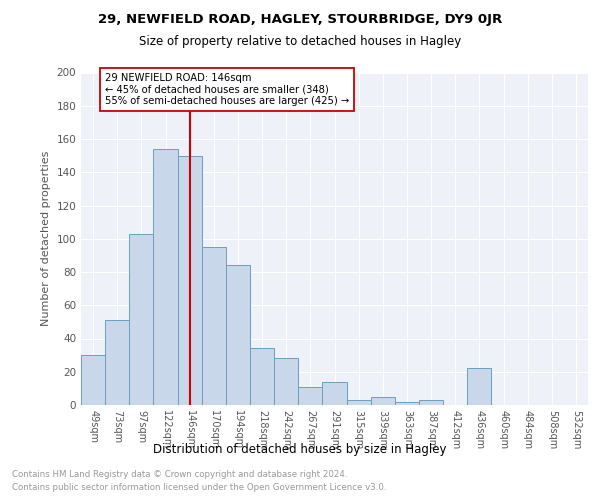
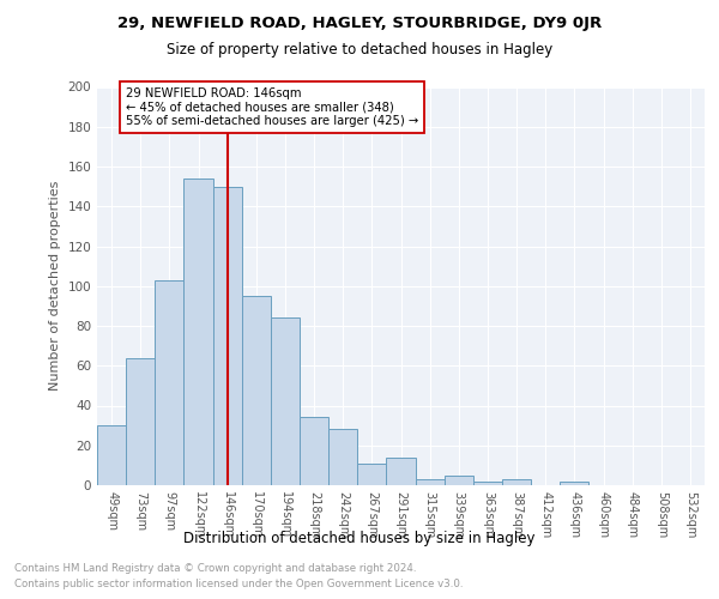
73sqm: 51 -> 64
436sqm: 22 -> 2
